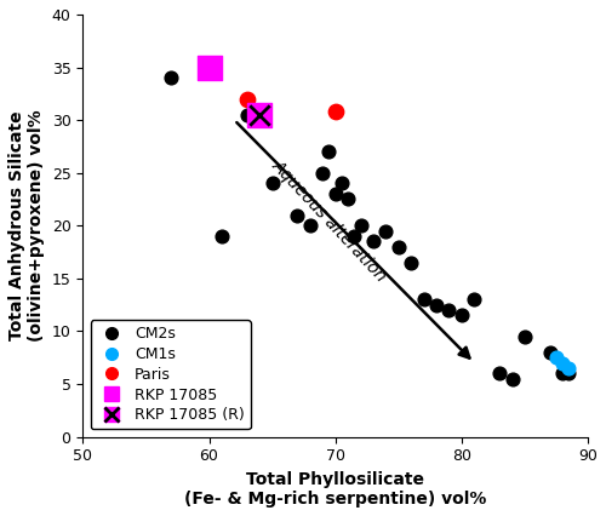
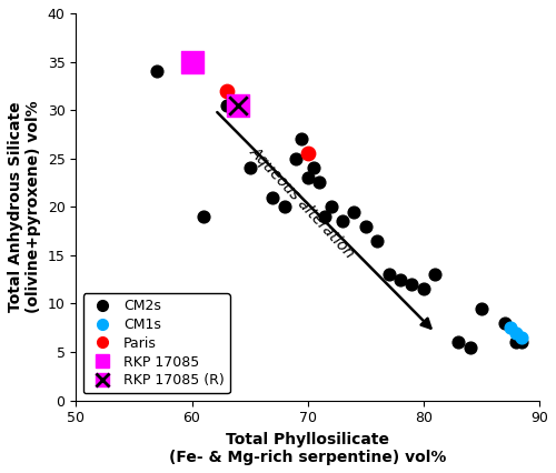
Paris/70: 30.8 -> 25.5
